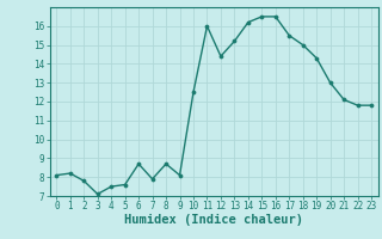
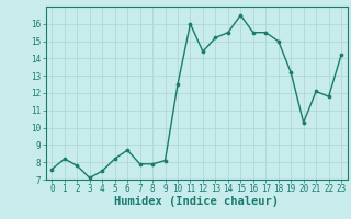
0: 8.1 -> 7.6
5: 7.6 -> 8.2
8: 8.7 -> 7.9
14: 16.2 -> 15.5
16: 16.5 -> 15.5
19: 14.3 -> 13.2
20: 13.0 -> 10.3
23: 11.8 -> 14.2
